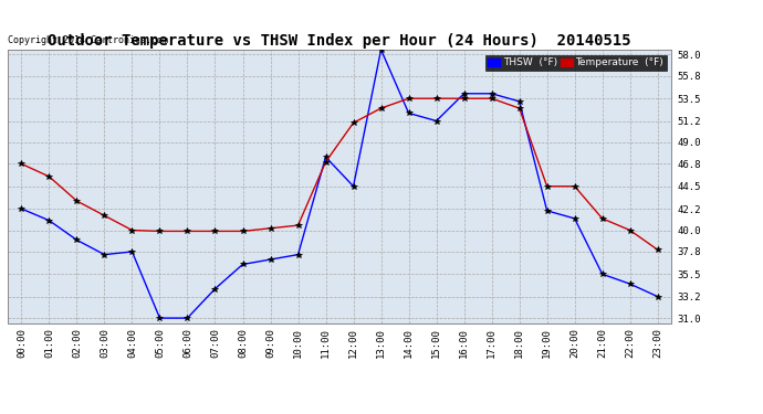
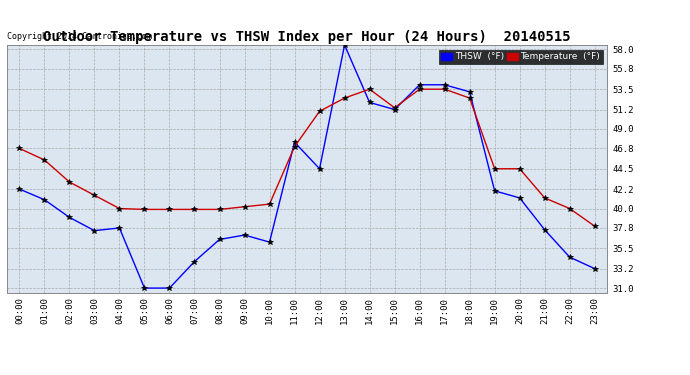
THSW (°F)/10:00: 37.5 -> 36.2
Temperature (°F)/15:00: 53.5 -> 51.4
THSW (°F)/21:00: 35.5 -> 37.6
